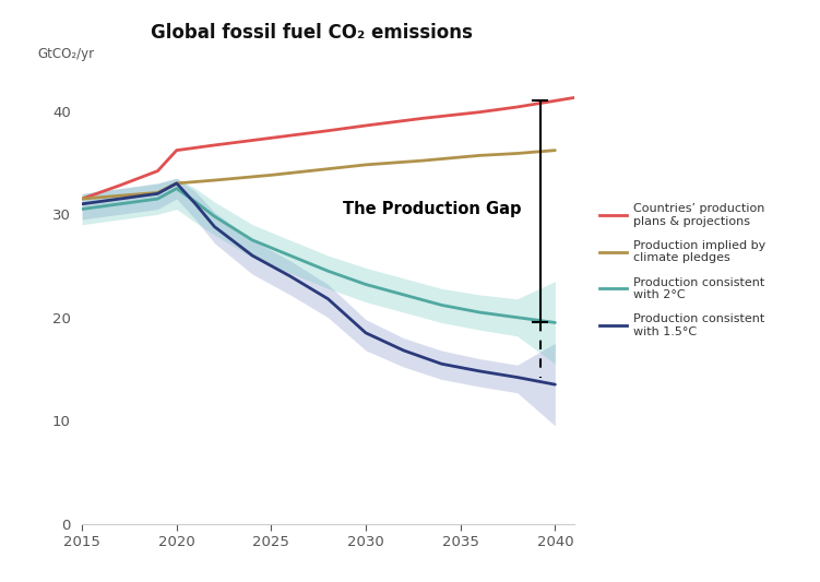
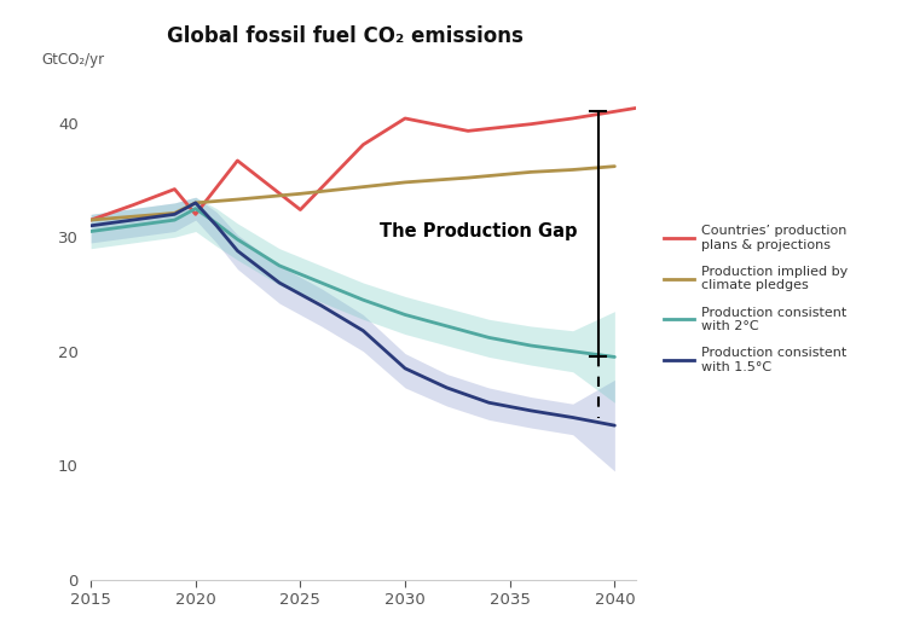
Countries’ production plans & projections/2020: 36.2 -> 32.0
Countries’ production plans & projections/2025: 37.4 -> 32.4
Countries’ production plans & projections/2030: 38.6 -> 40.4
